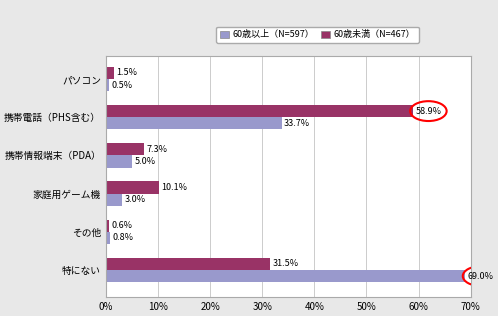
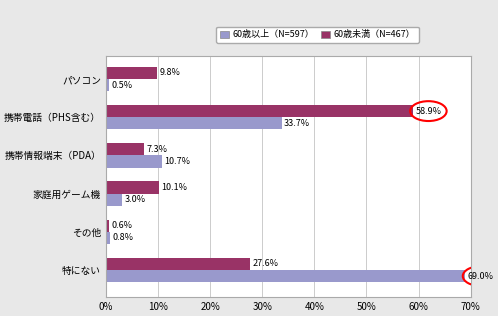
60歳未満（N=467）/パソコン: 1.5% -> 9.8%
60歳以上（N=597）/携帯情報端末（PDA）: 5.0% -> 10.7%
60歳未満（N=467）/特にない: 31.5% -> 27.6%
